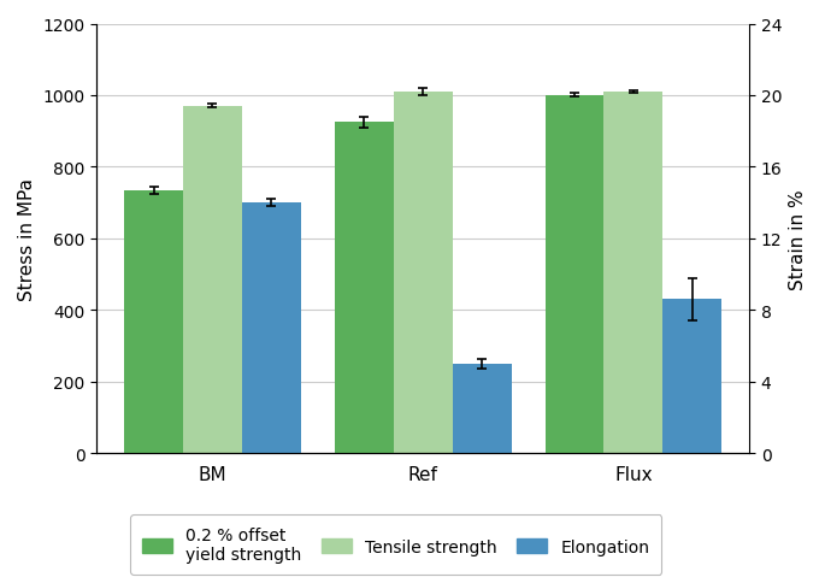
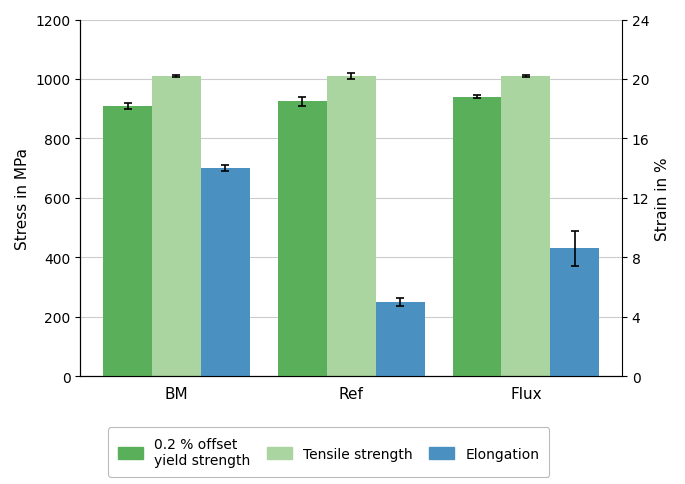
0.2 % offset yield strength/BM: 735 -> 910
Tensile strength/BM: 970 -> 1010
0.2 % offset yield strength/Flux: 1000 -> 940
